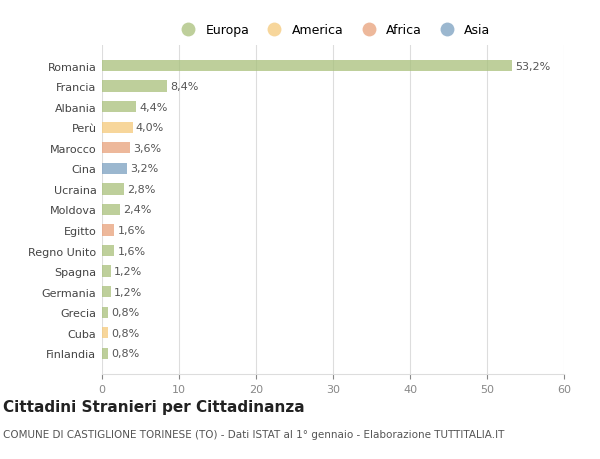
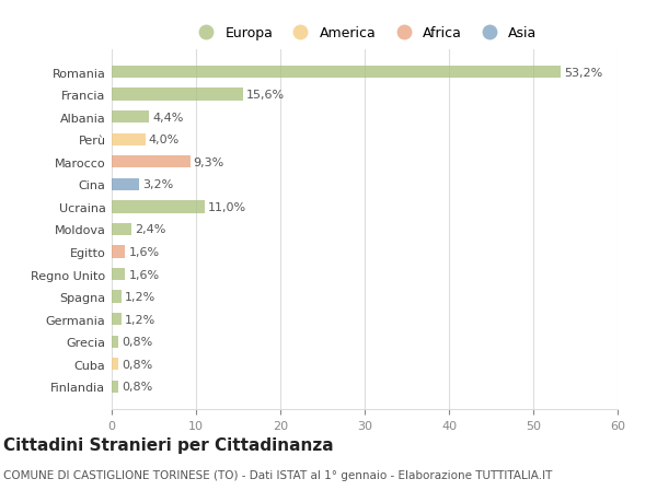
Francia: 8,4% -> 15,6%
Marocco: 3,6% -> 9,3%
Ucraina: 2,8% -> 11,0%
